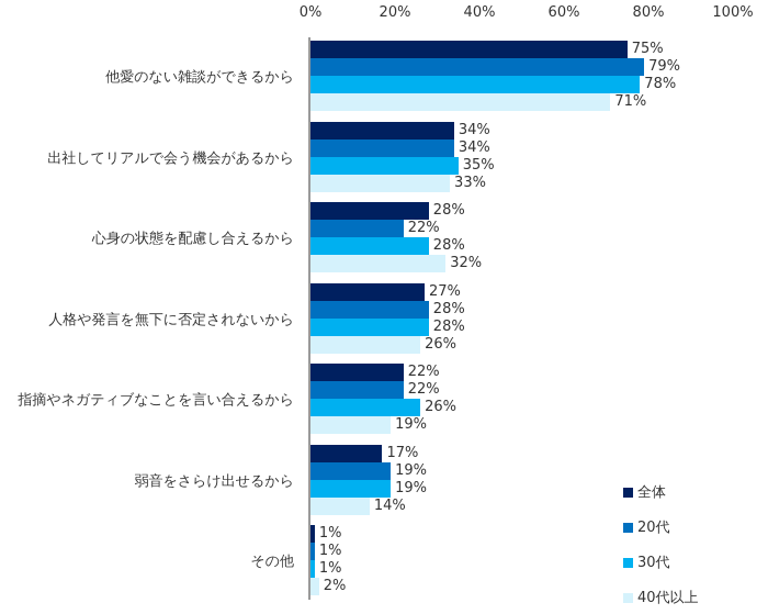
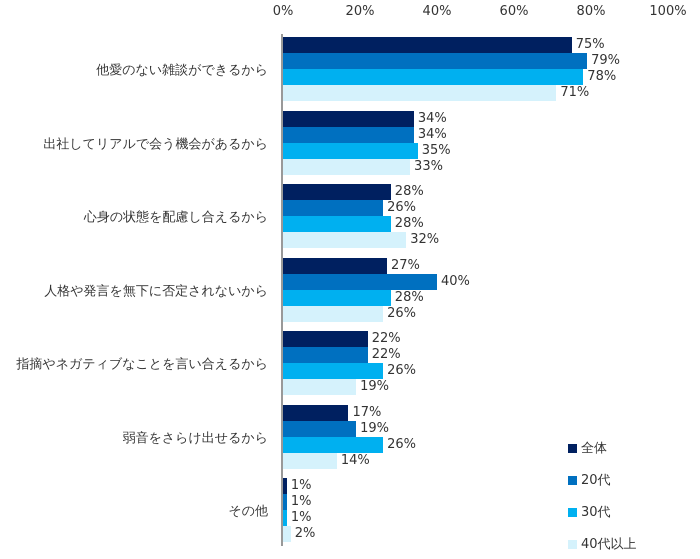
20代/心身の状態を配慮し合えるから: 22% -> 26%
20代/人格や発言を無下に否定されないから: 28% -> 40%
30代/弱音をさらけ出せるから: 19% -> 26%
